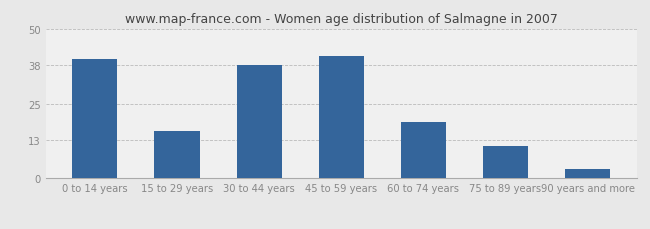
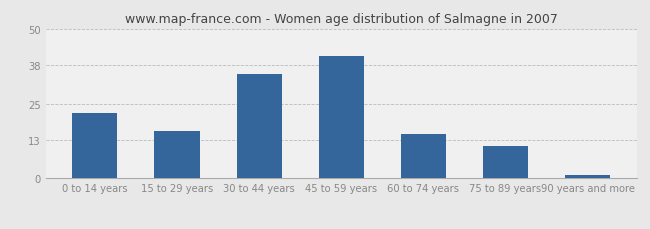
0 to 14 years: 40 -> 22
30 to 44 years: 38 -> 35
60 to 74 years: 19 -> 15
90 years and more: 3 -> 1
